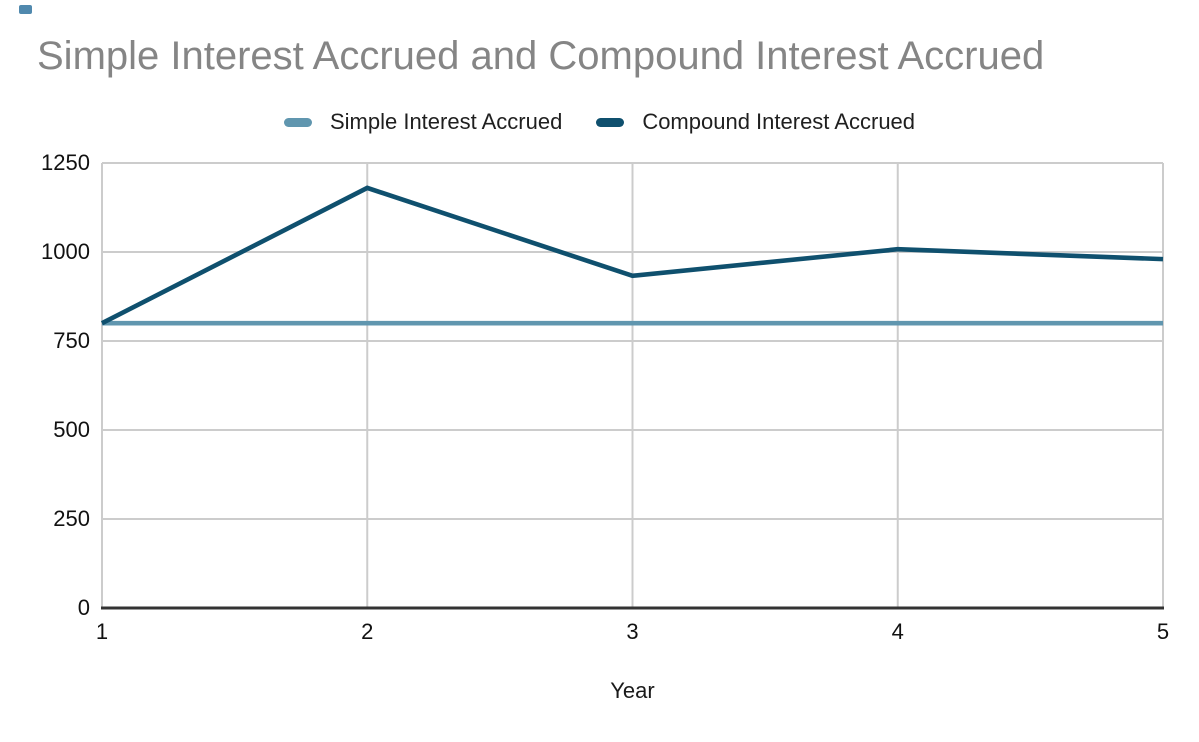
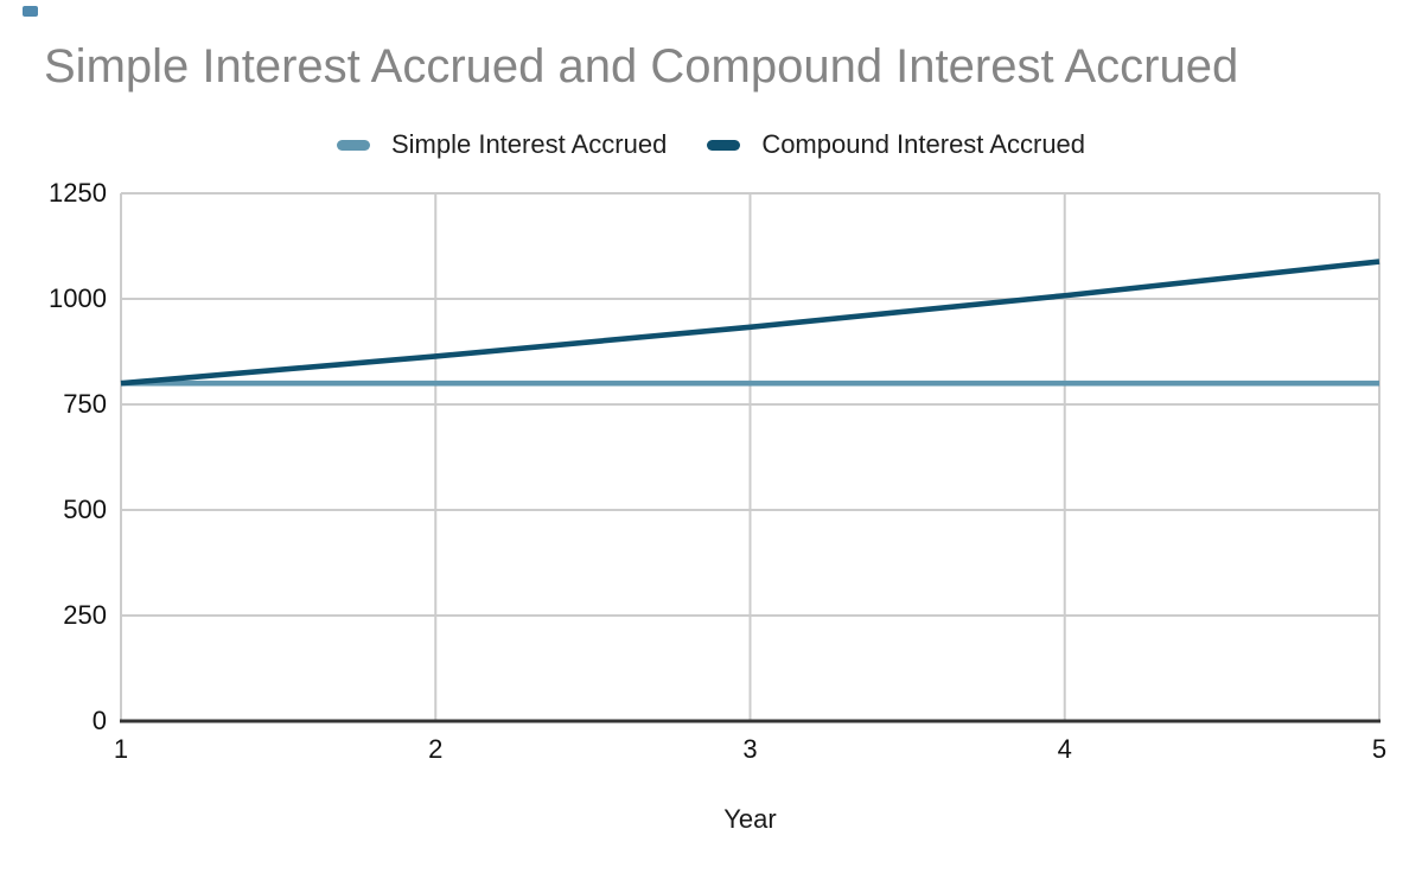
Compound Interest Accrued/2: 1180 -> 860
Compound Interest Accrued/5: 980 -> 1090
